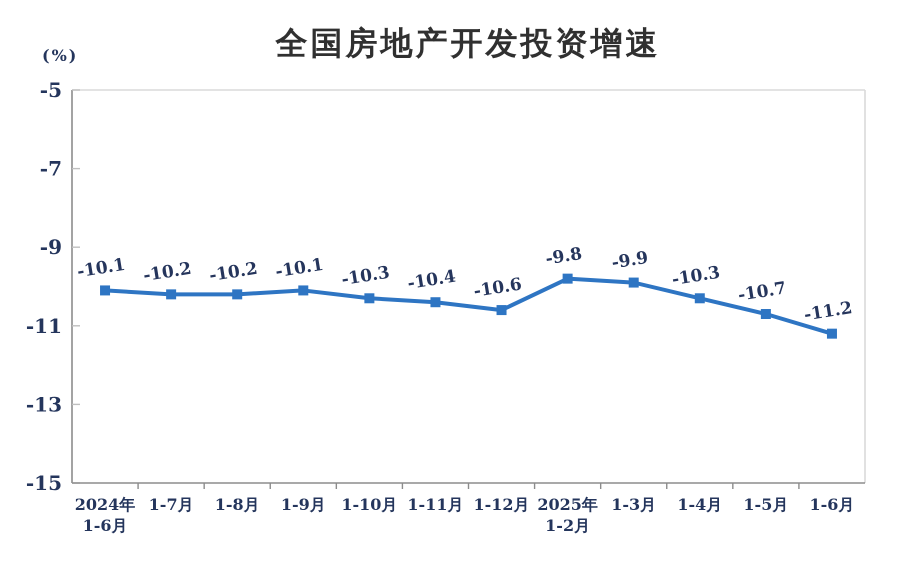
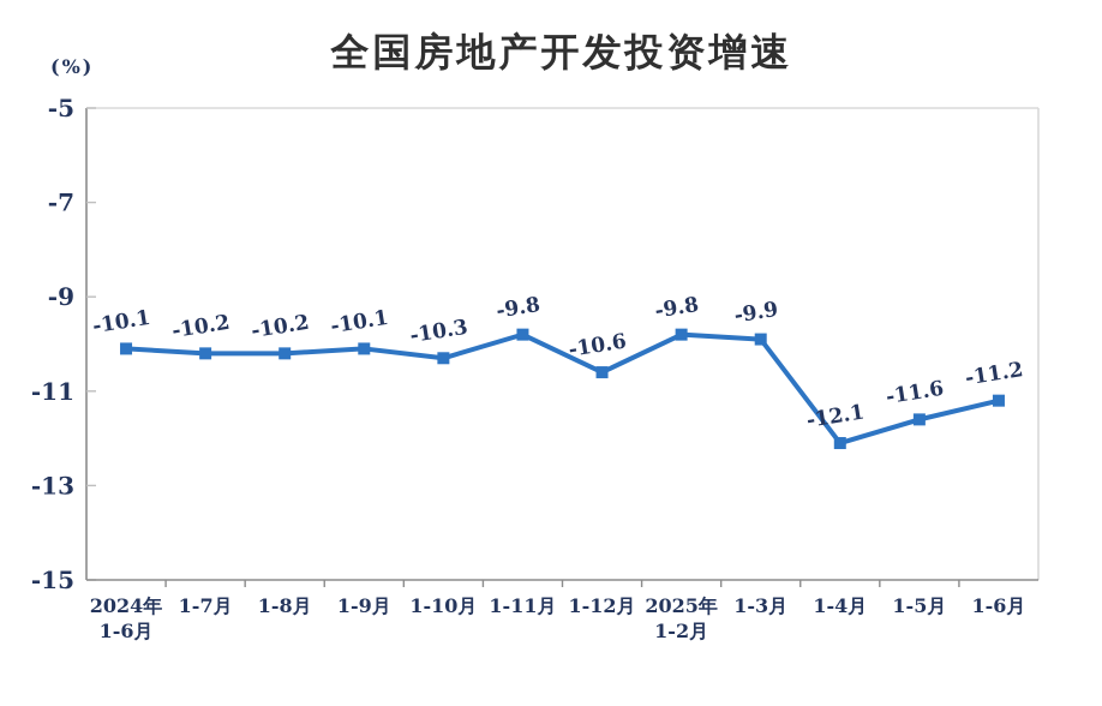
1-11月: -10.4 -> -9.8
1-4月: -10.3 -> -12.1
1-5月: -10.7 -> -11.6
